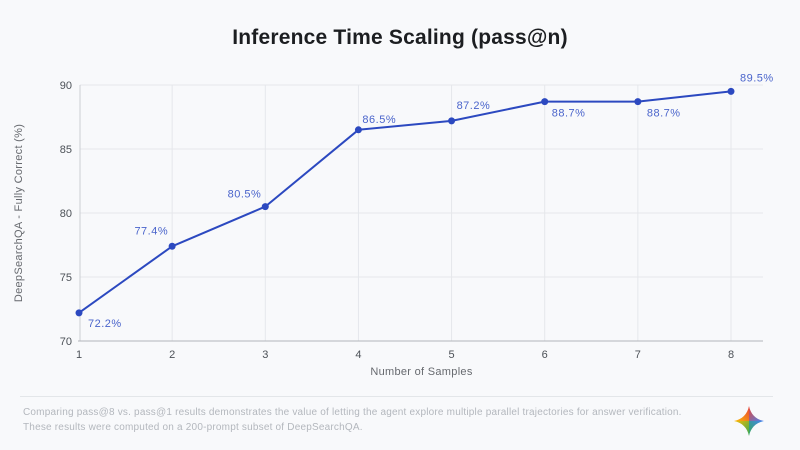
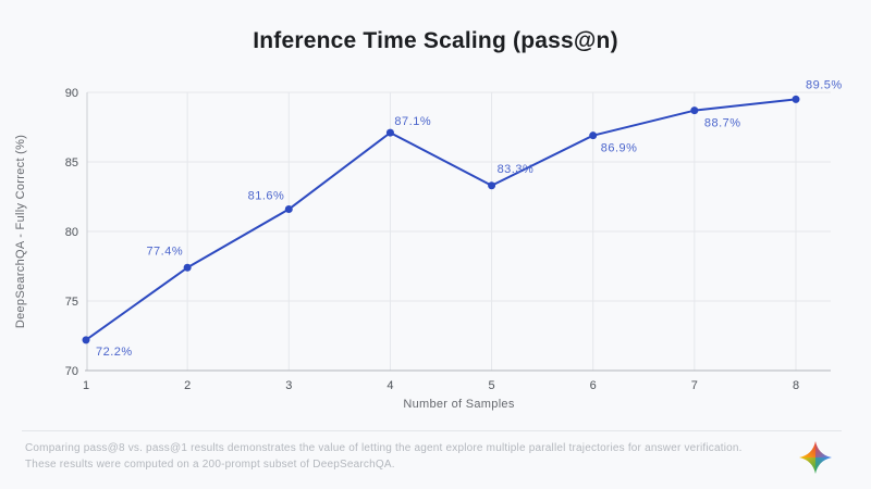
3: 80.5% -> 81.6%
4: 86.5% -> 87.1%
5: 87.2% -> 83.3%
6: 88.7% -> 86.9%
